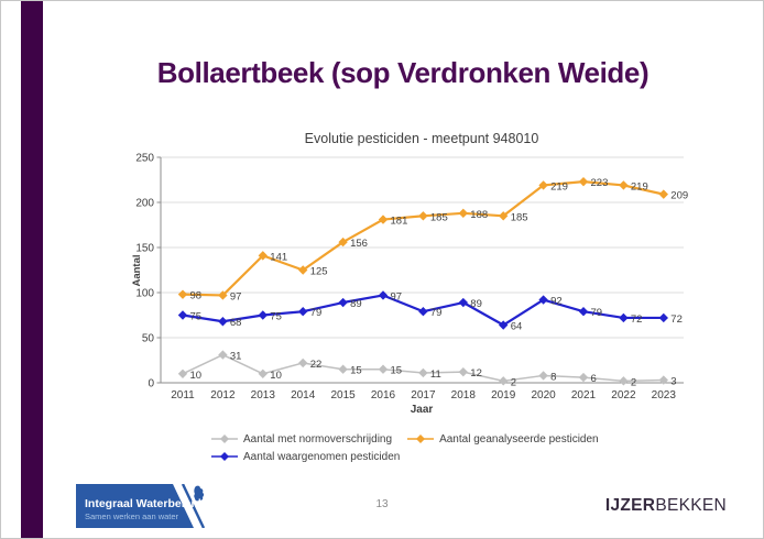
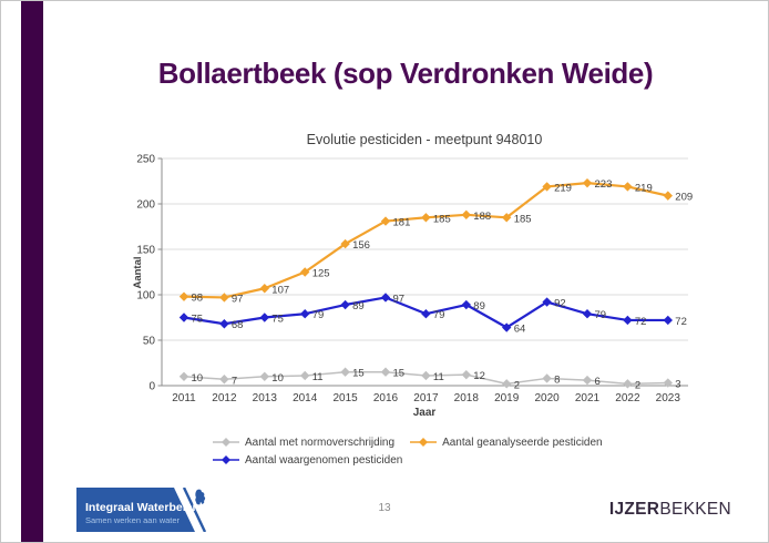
Aantal met normoverschrijding/2012: 31 -> 7
Aantal geanalyseerde pesticiden/2013: 141 -> 107
Aantal met normoverschrijding/2014: 22 -> 11
